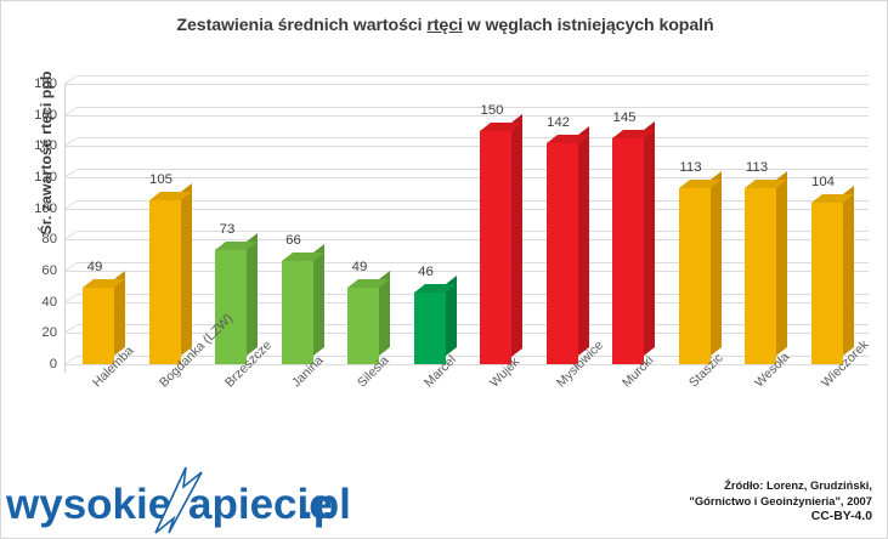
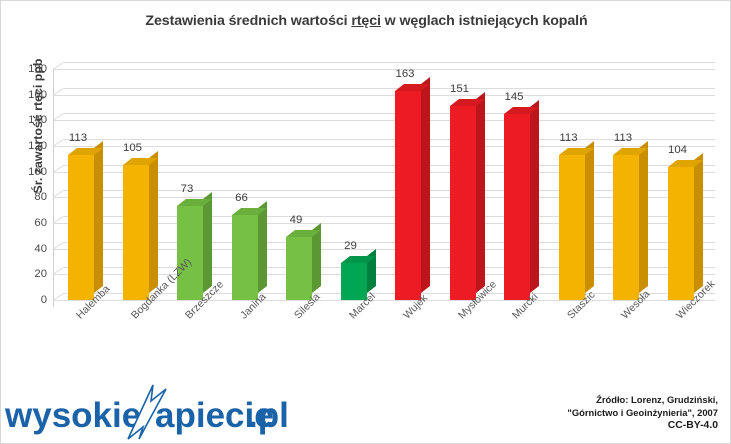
Halemba: 49 -> 113
Marcel: 46 -> 29
Wujek: 150 -> 163
Mysłowice: 142 -> 151
